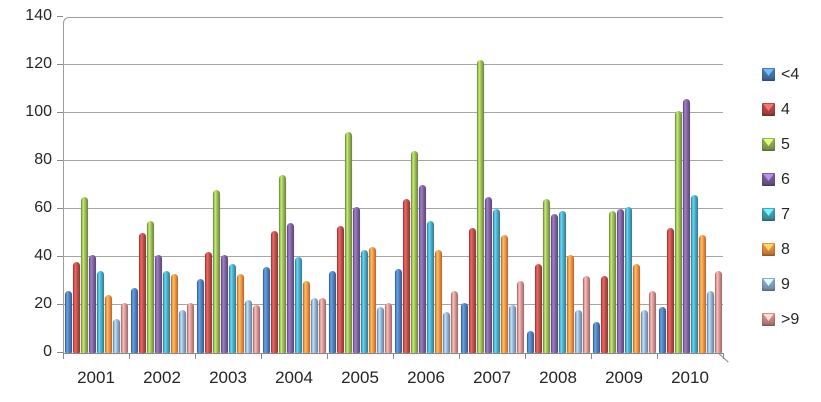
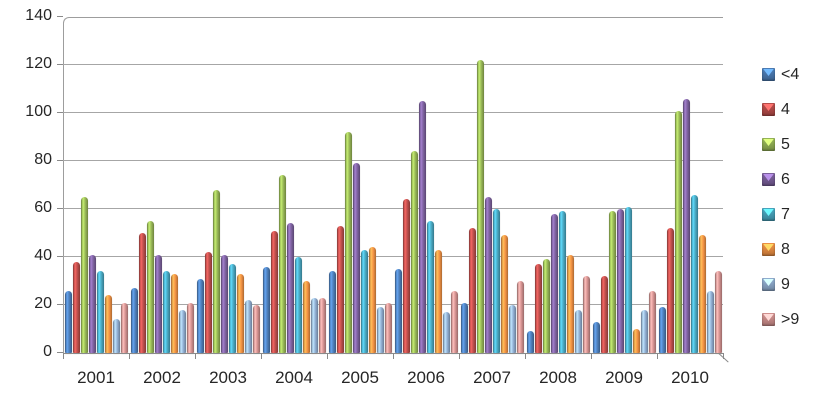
6/2005: 61 -> 79
6/2006: 70 -> 105
5/2008: 64 -> 39
8/2009: 37 -> 10
